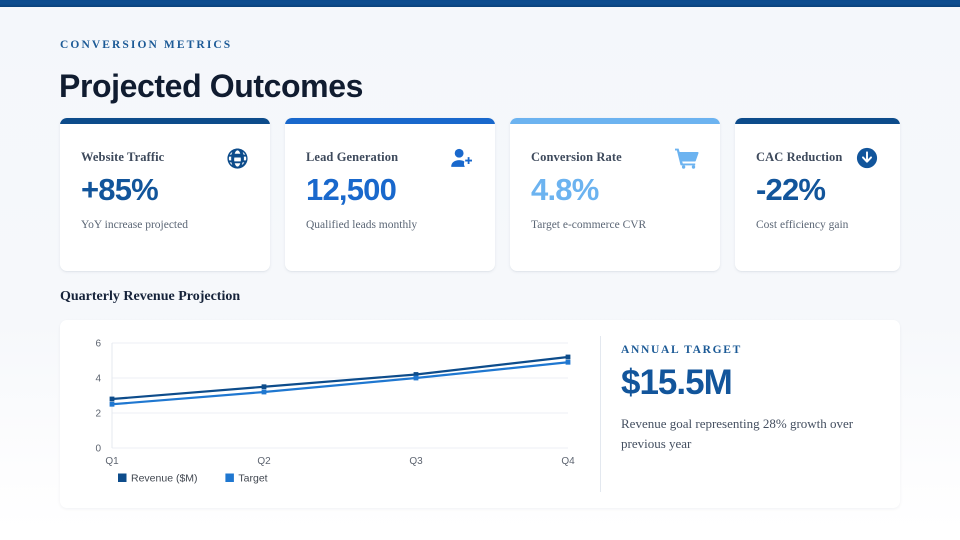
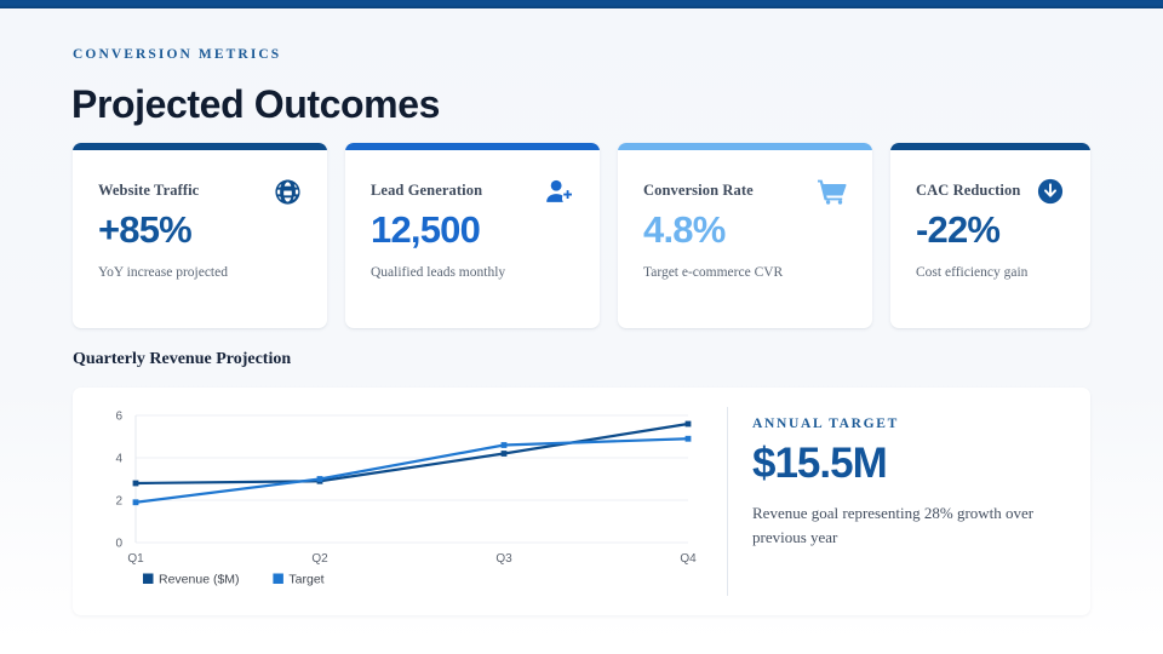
Target/Q1: 2.5 -> 1.9
Revenue ($M)/Q2: 3.5 -> 2.9
Target/Q2: 3.2 -> 3.0
Target/Q3: 4.0 -> 4.6
Revenue ($M)/Q4: 5.2 -> 5.6
